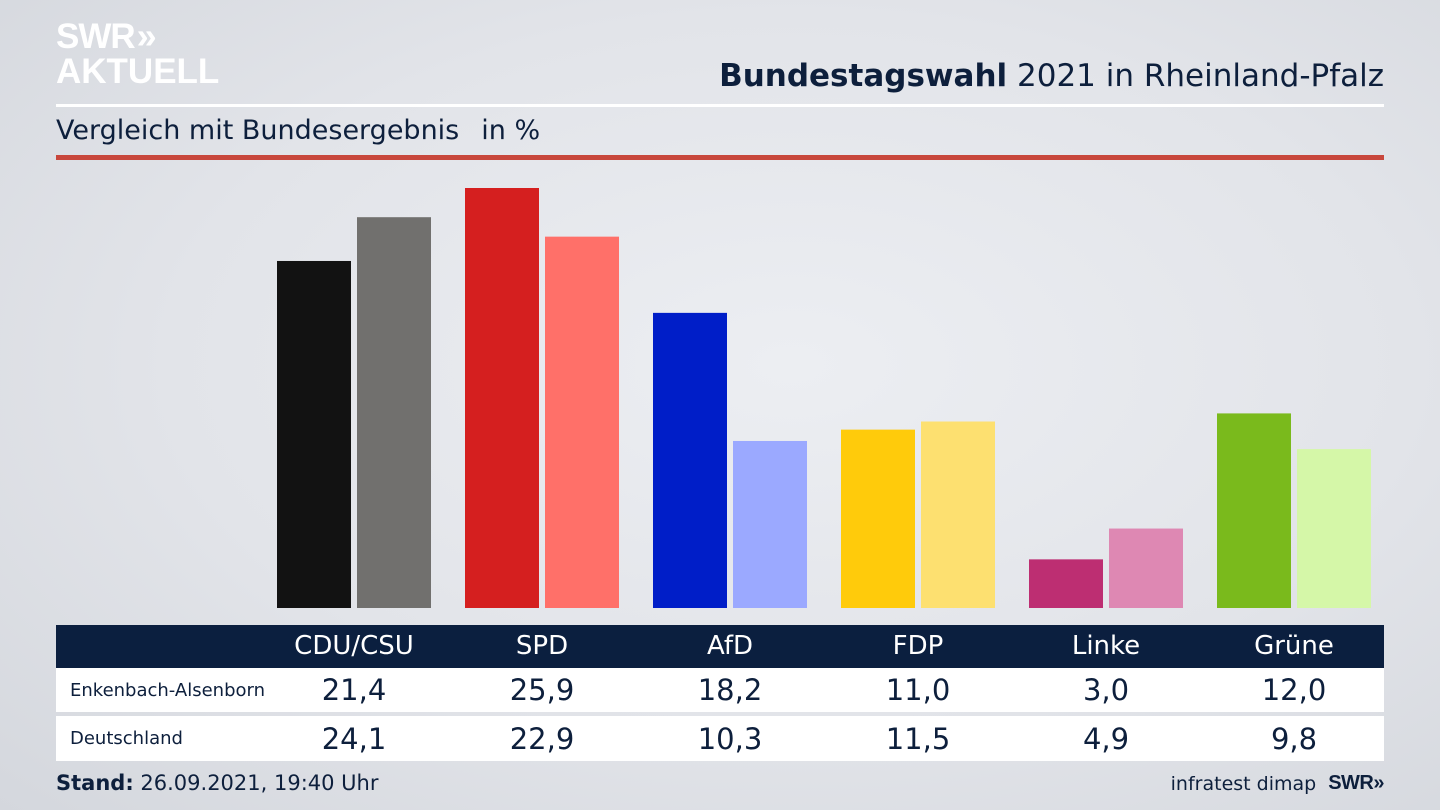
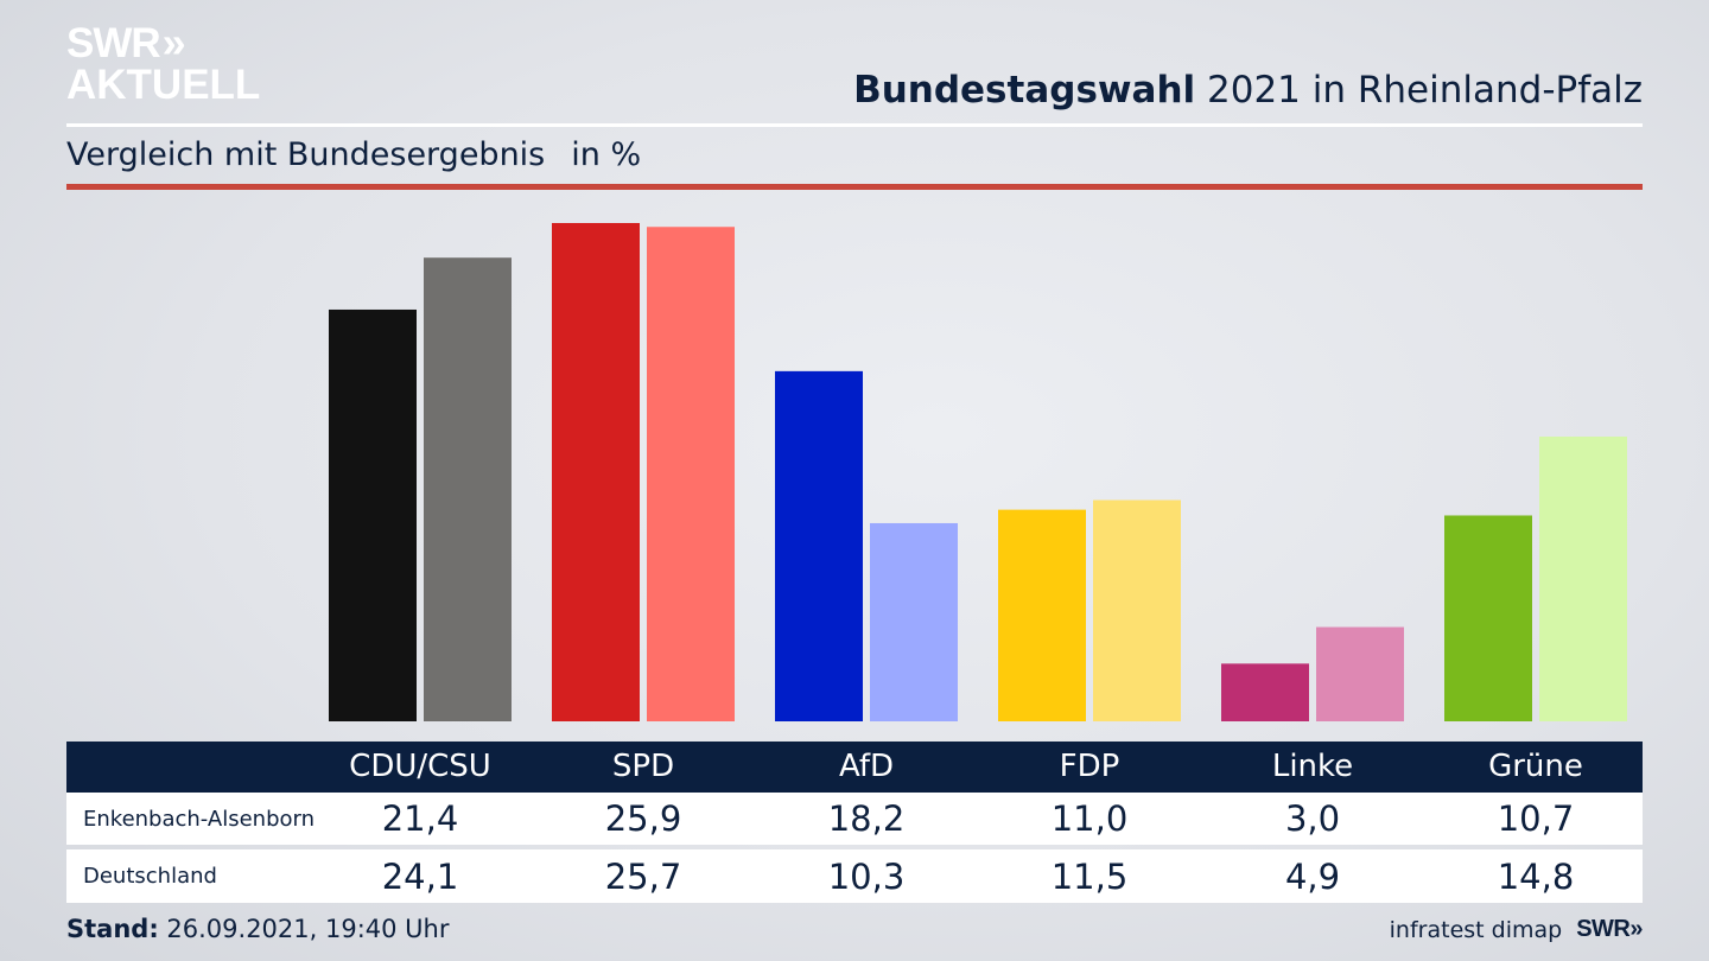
Deutschland/SPD: 22,9 -> 25,7
Enkenbach-Alsenborn/Grüne: 12,0 -> 10,7
Deutschland/Grüne: 9,8 -> 14,8
